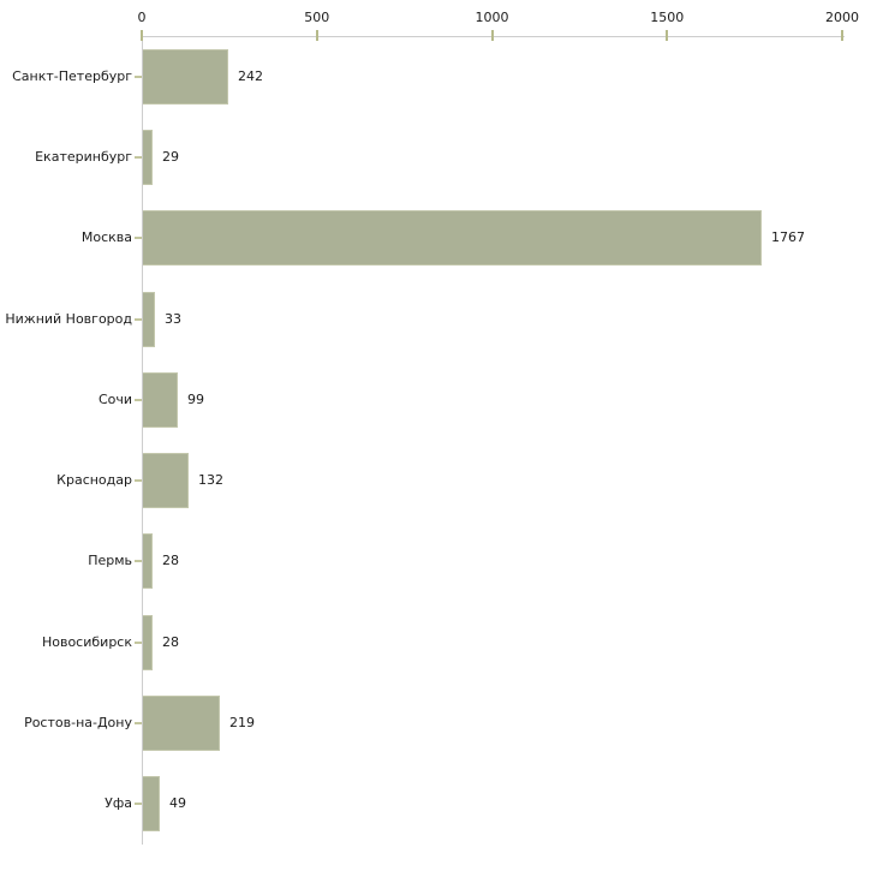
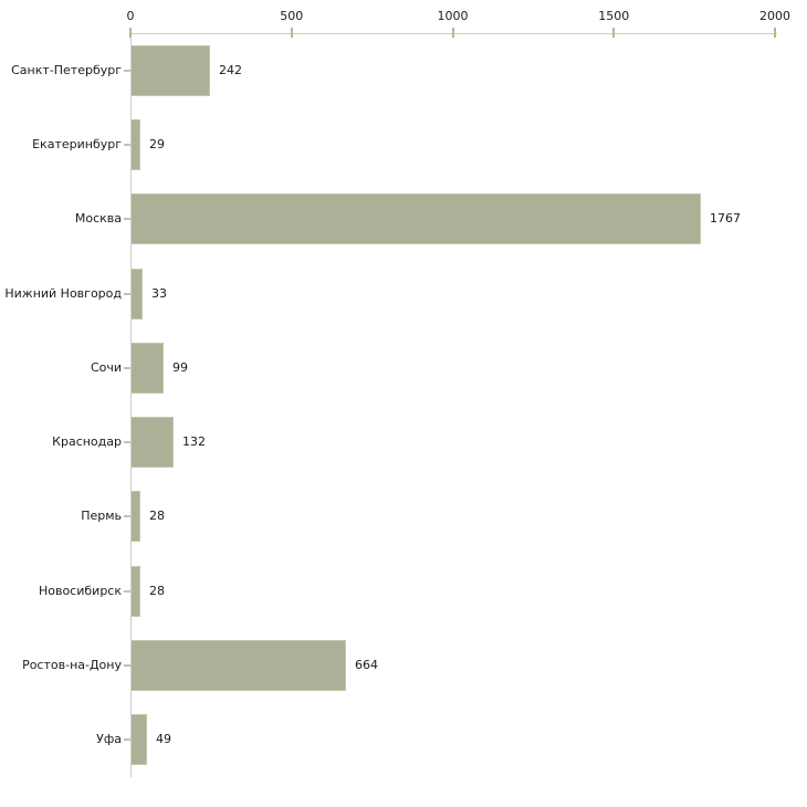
Ростов-на-Дону: 219 -> 664
